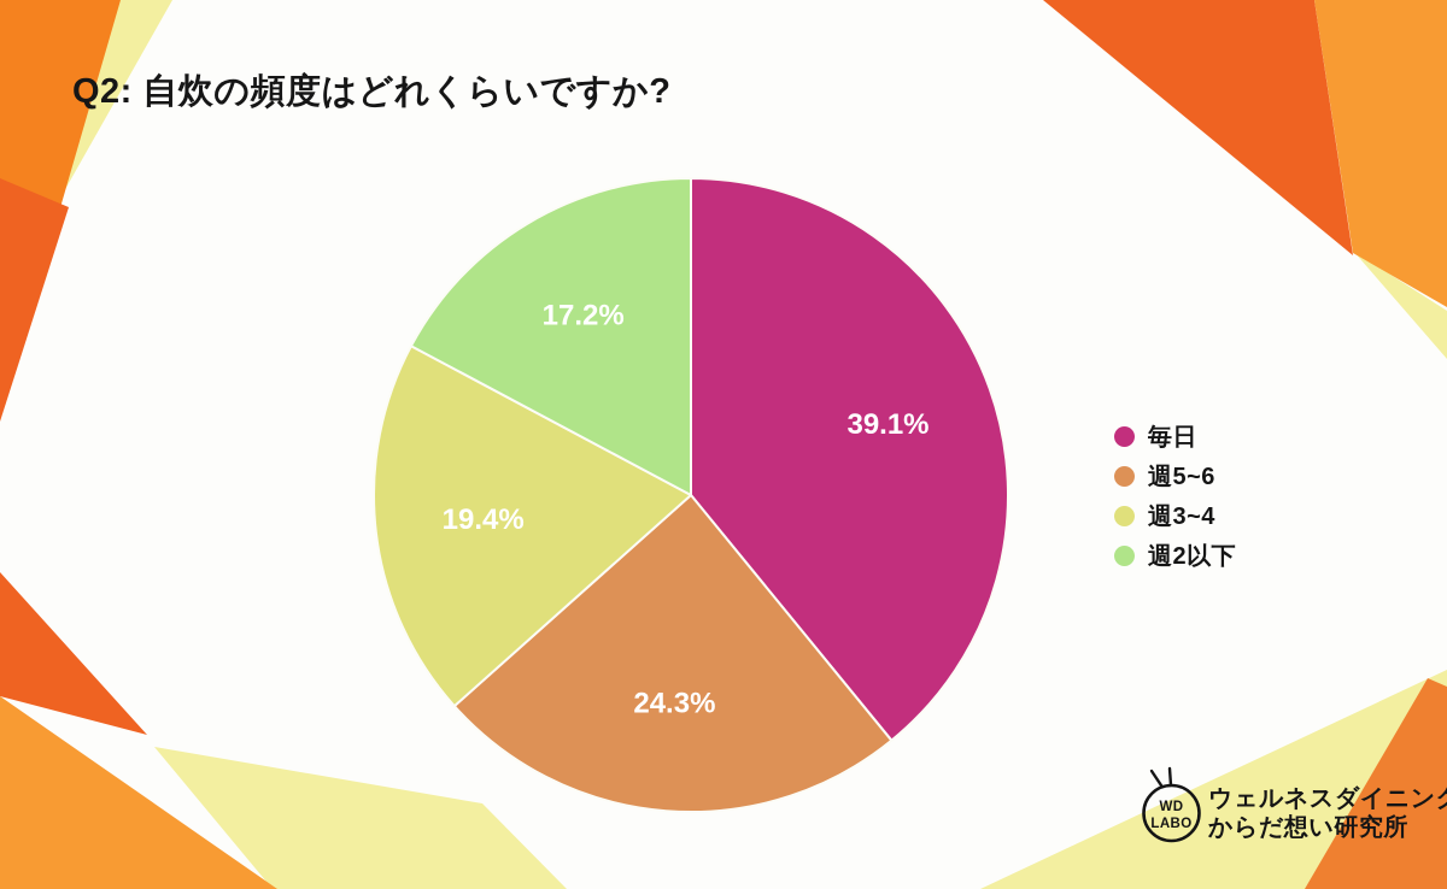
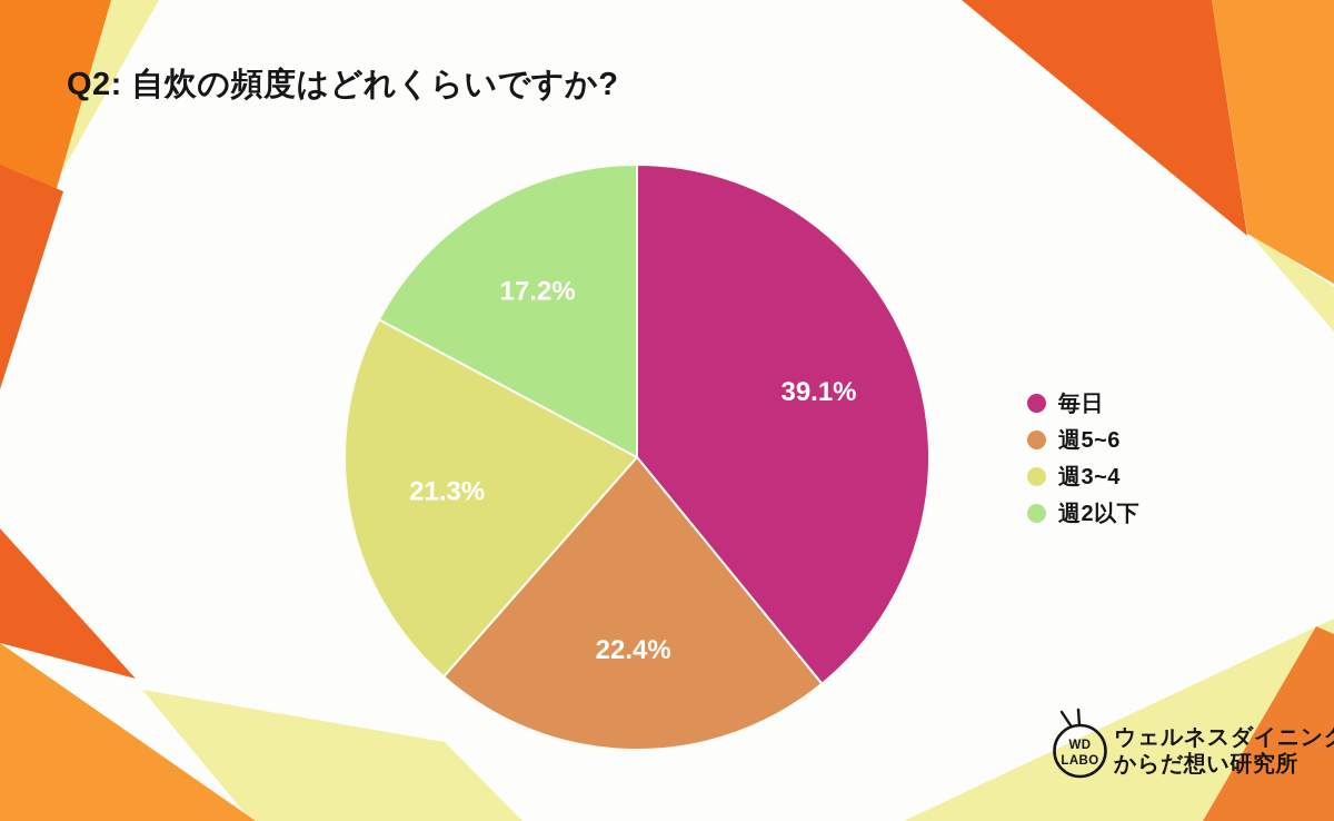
週5~6: 24.3% -> 22.4%
週3~4: 19.4% -> 21.3%
